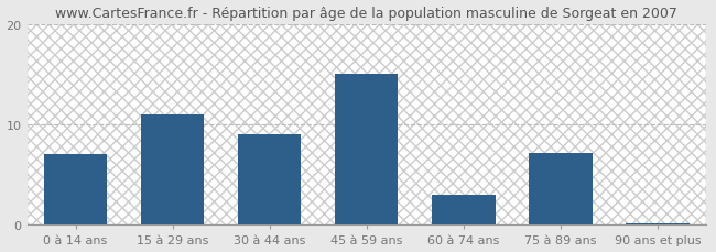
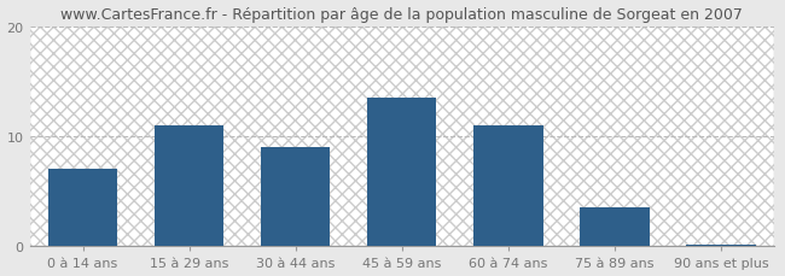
45 à 59 ans: 15.0 -> 13.5
60 à 74 ans: 3.0 -> 11.0
75 à 89 ans: 7.2 -> 3.5
